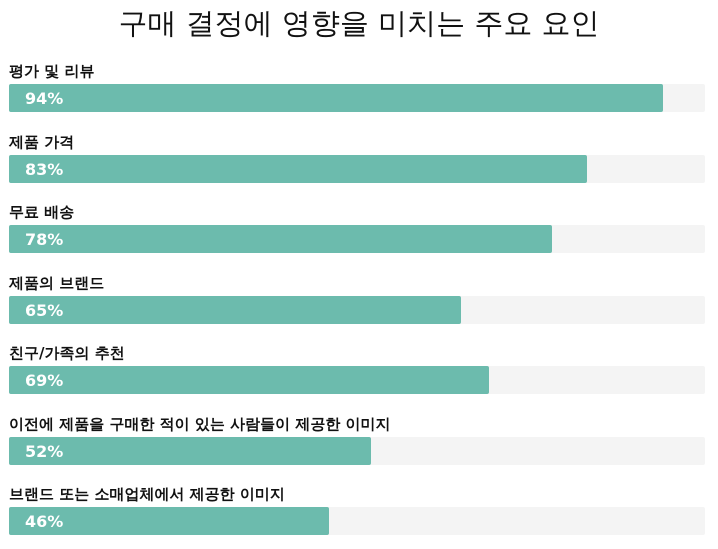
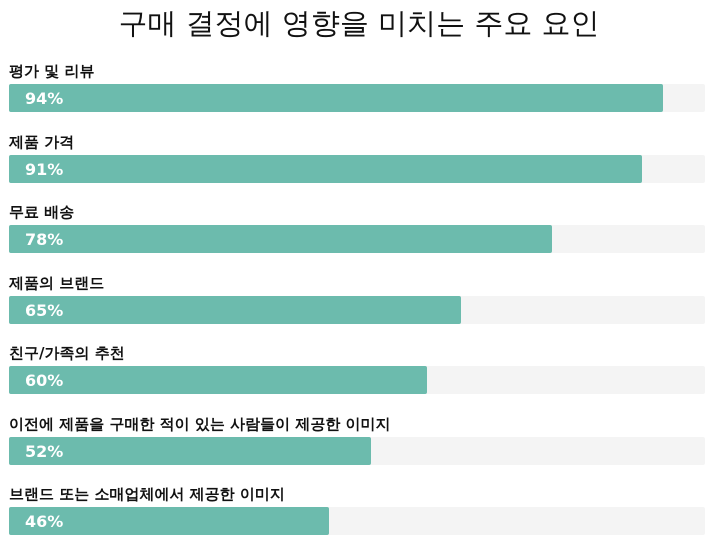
제품 가격: 83% -> 91%
친구/가족의 추천: 69% -> 60%
